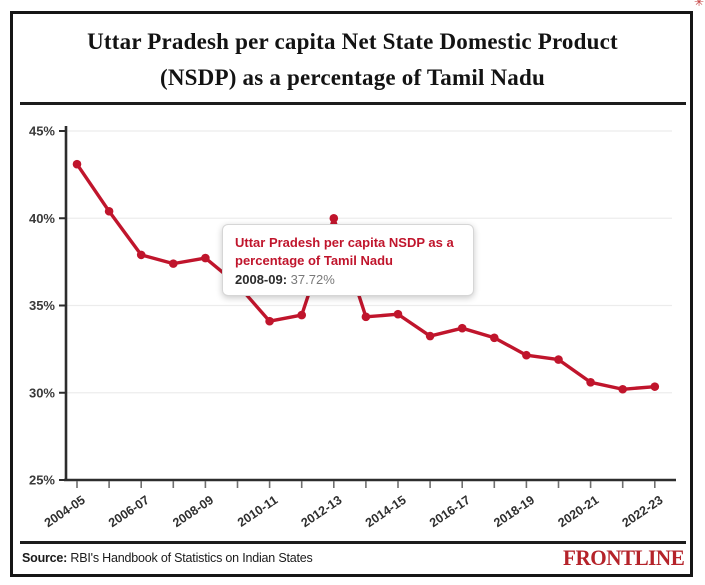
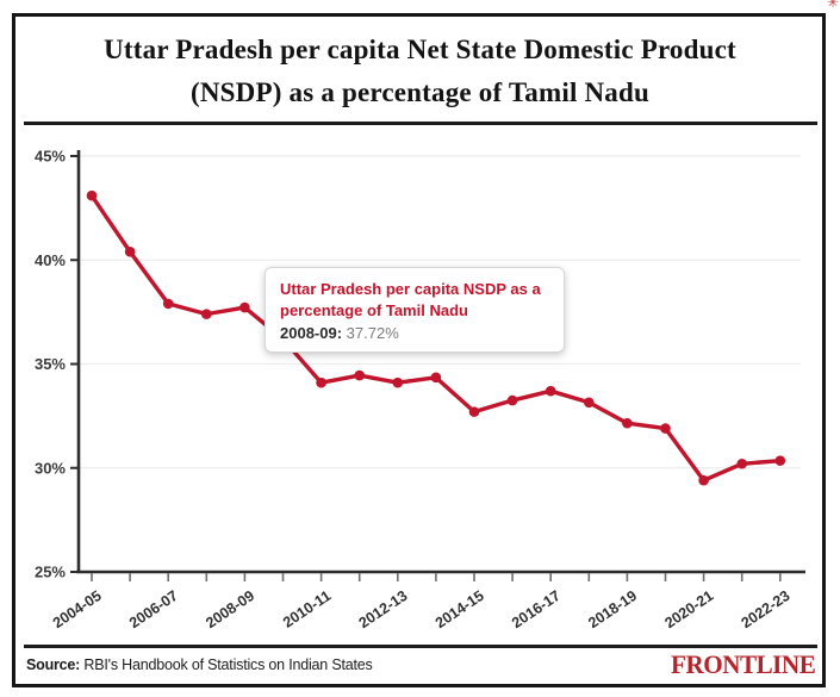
2012-13: 40.0% -> 34.1%
2014-15: 34.5% -> 32.7%
2020-21: 30.6% -> 29.4%
